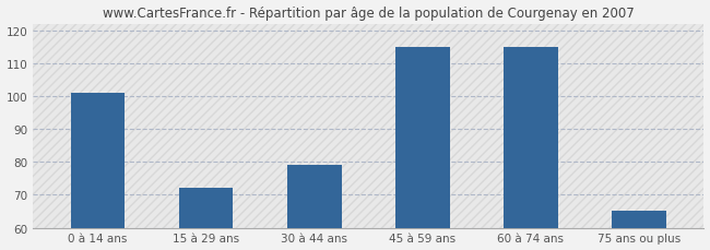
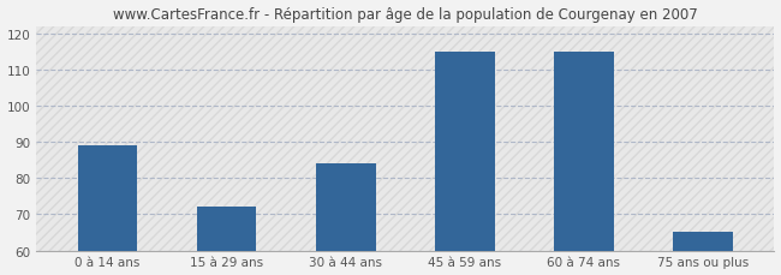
0 à 14 ans: 101 -> 89
30 à 44 ans: 79 -> 84
